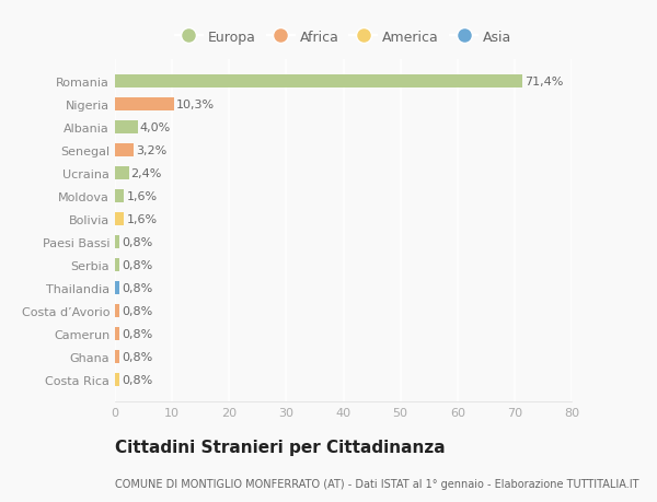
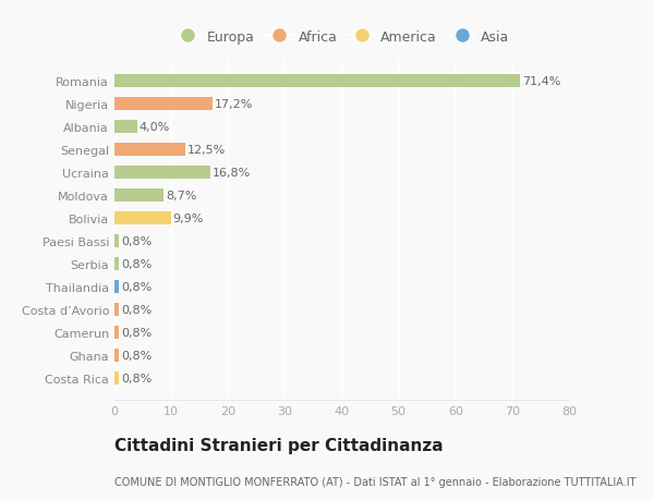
Nigeria: 10,3% -> 17,2%
Senegal: 3,2% -> 12,5%
Ucraina: 2,4% -> 16,8%
Moldova: 1,6% -> 8,7%
Bolivia: 1,6% -> 9,9%
